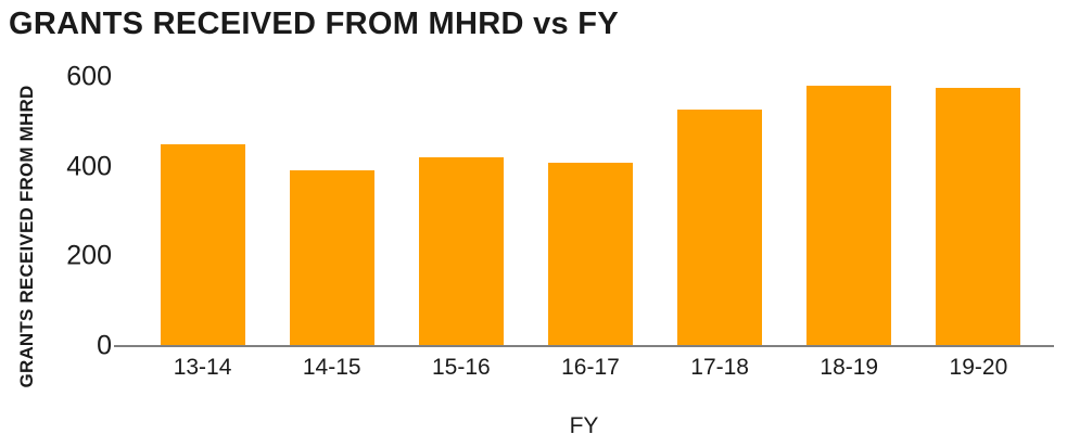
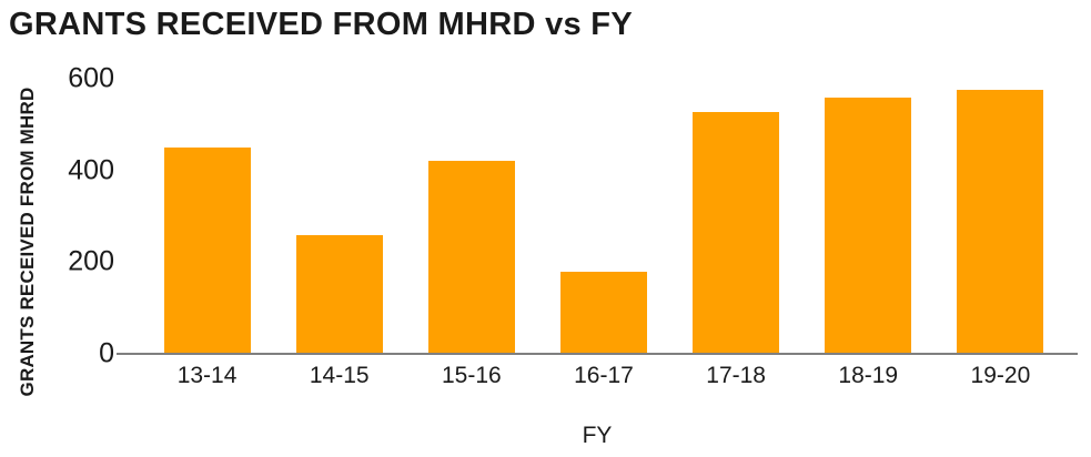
14-15: 390 -> 260
16-17: 410 -> 180
18-19: 580 -> 560
